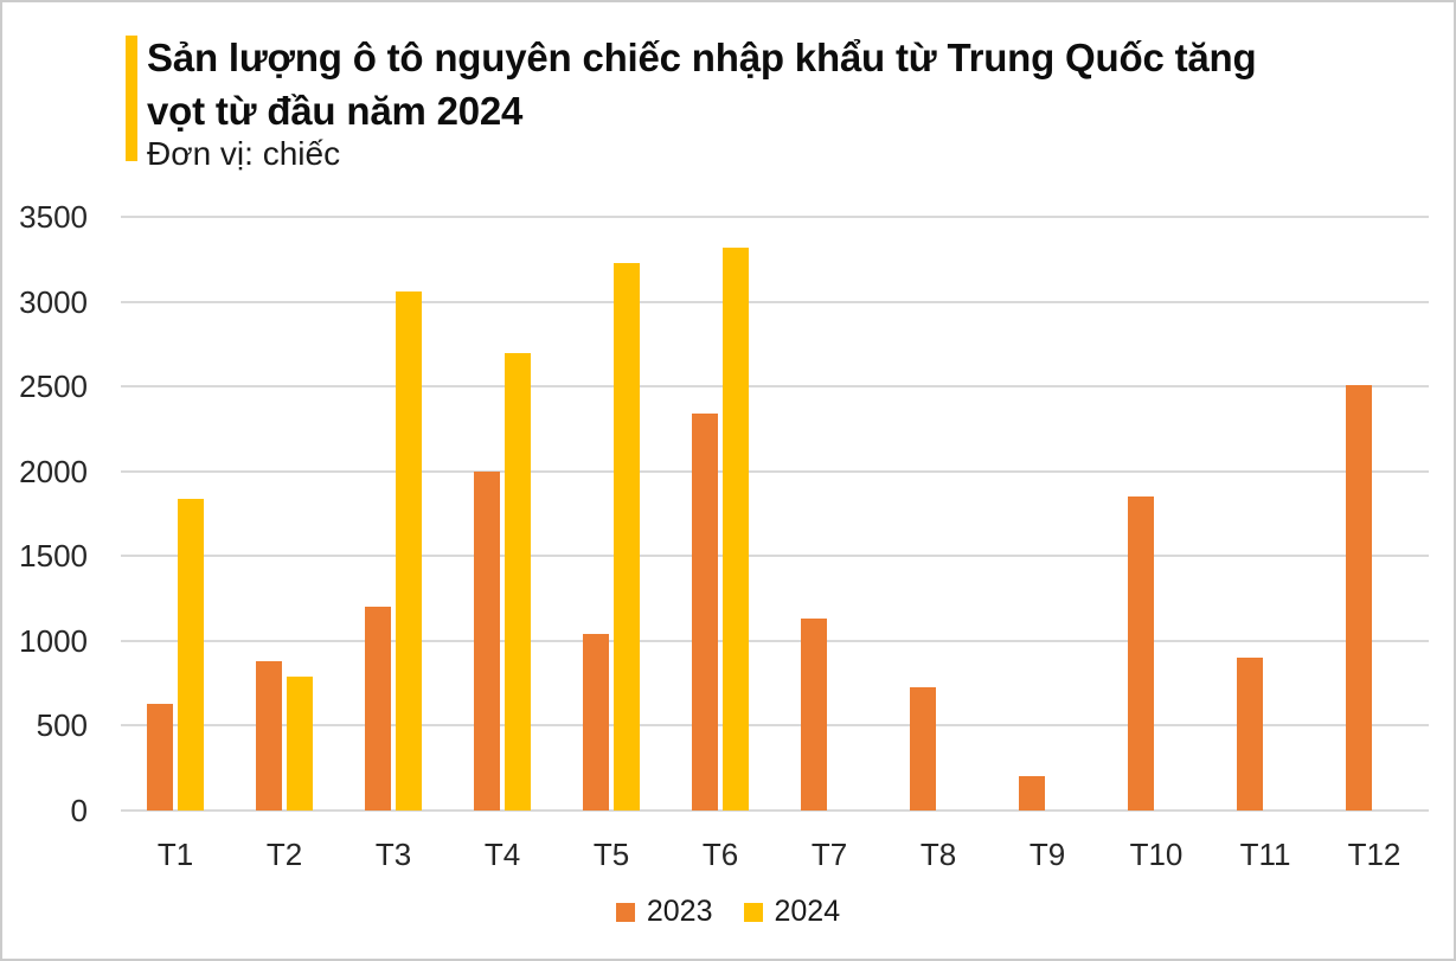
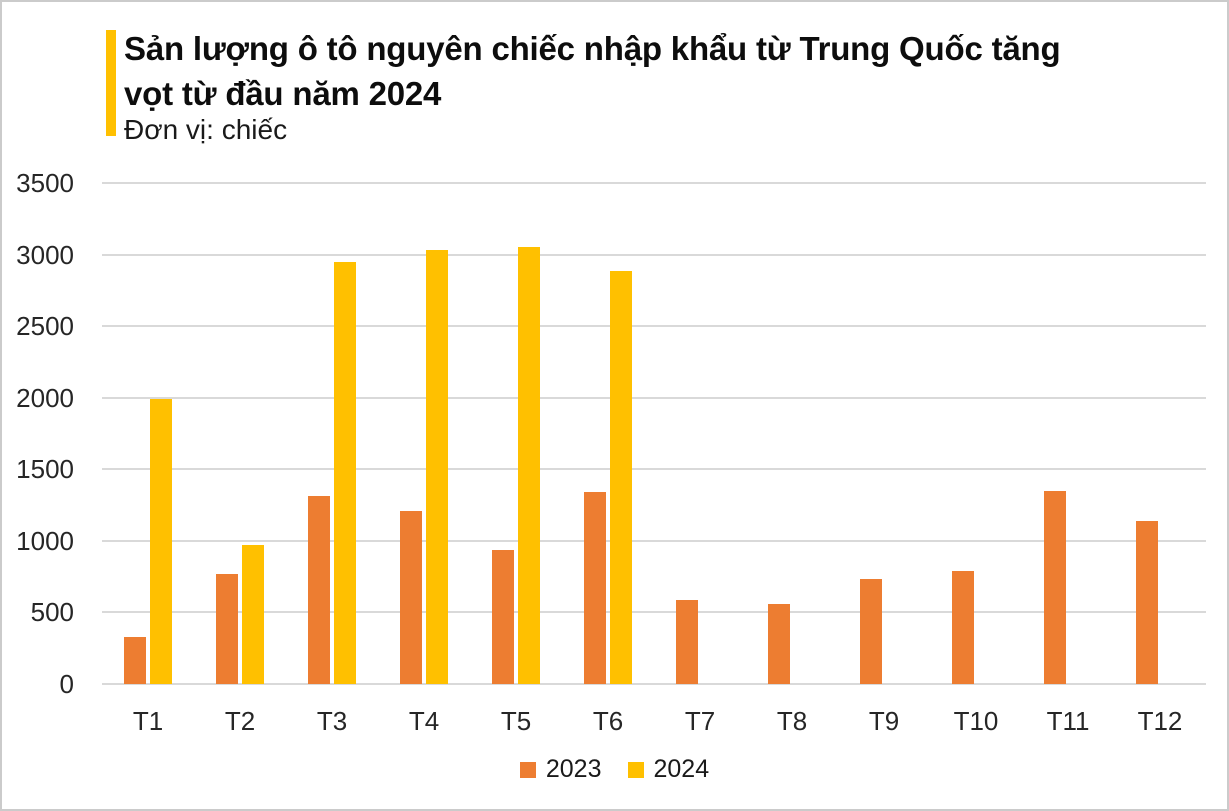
2023/T1: 630 -> 320
2024/T1: 1840 -> 1990
2023/T2: 880 -> 770
2024/T2: 790 -> 970
2023/T3: 1200 -> 1320
2024/T3: 3060 -> 2950
2023/T4: 2000 -> 1210
2024/T4: 2700 -> 3040
2023/T5: 1040 -> 940
2024/T5: 3230 -> 3060
2023/T6: 2340 -> 1340
2024/T6: 3320 -> 2880
2023/T7: 1130 -> 590
2023/T8: 730 -> 560
2023/T9: 200 -> 740
2023/T10: 1850 -> 790
2023/T11: 900 -> 1350
2023/T12: 2510 -> 1140
